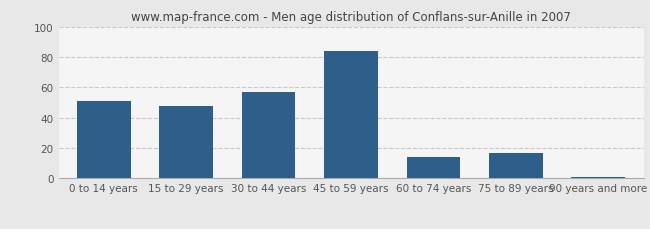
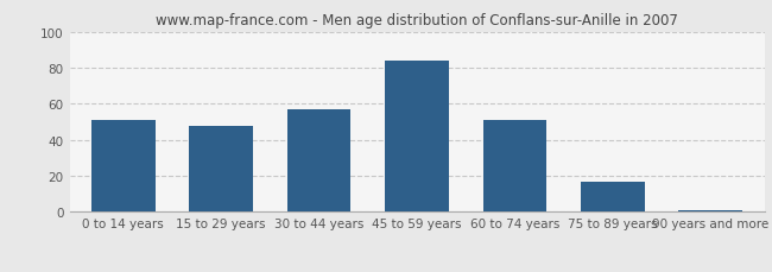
60 to 74 years: 14 -> 51
